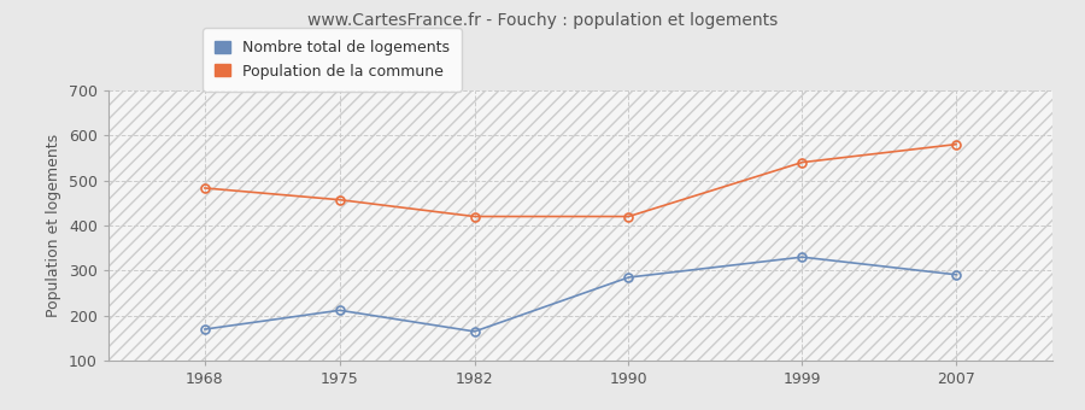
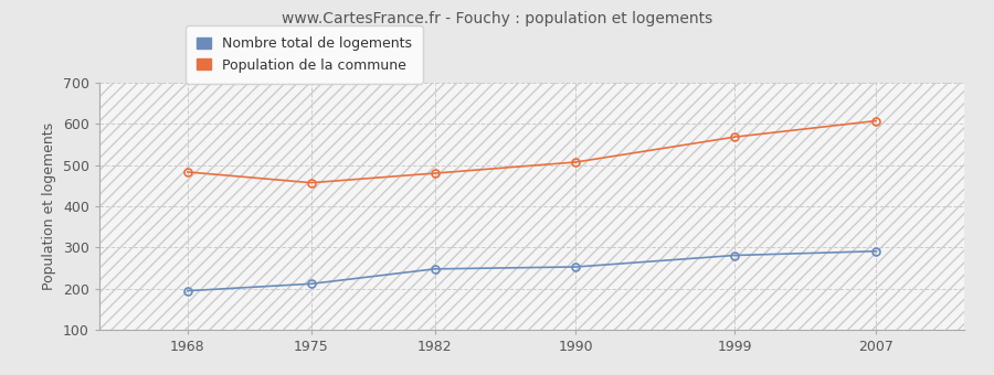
Nombre total de logements/1968: 170 -> 195
Nombre total de logements/1982: 165 -> 248
Population de la commune/1982: 420 -> 480
Nombre total de logements/1990: 285 -> 253
Population de la commune/1990: 420 -> 507
Nombre total de logements/1999: 330 -> 281
Population de la commune/1999: 540 -> 568
Population de la commune/2007: 580 -> 607
